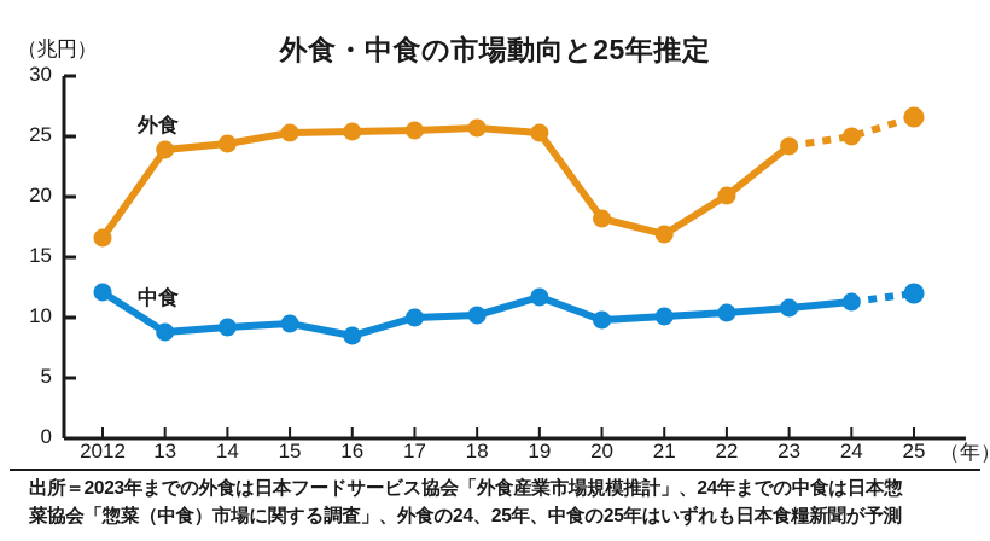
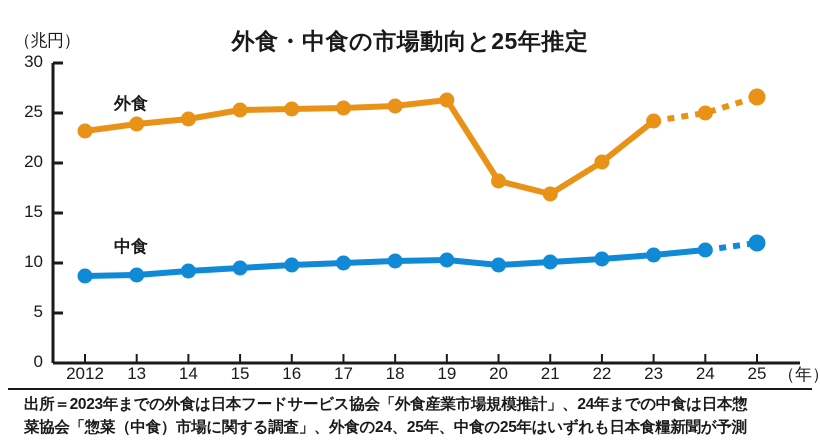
外食/2012: 16.6 -> 23.2
中食/2012: 12.1 -> 8.7
中食/16: 8.5 -> 9.8
外食/19: 25.3 -> 26.3
中食/19: 11.7 -> 10.3
